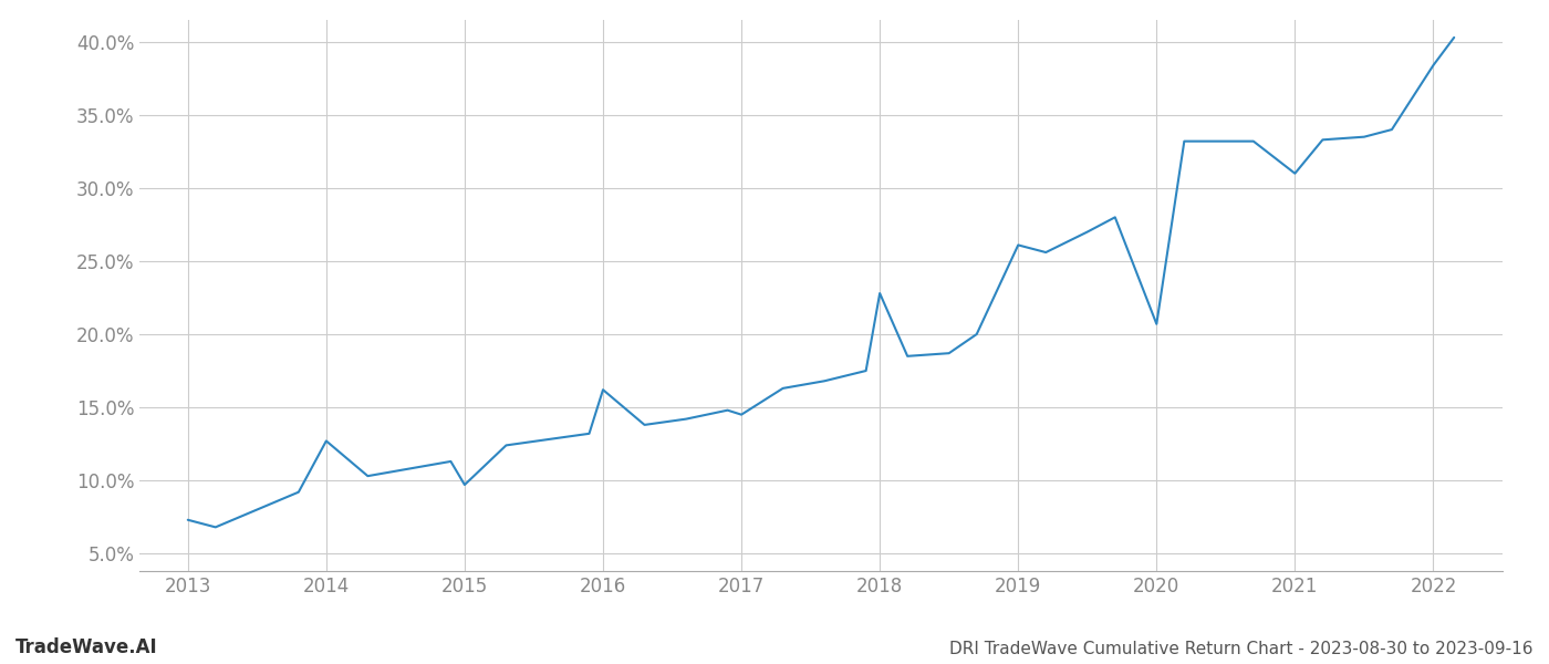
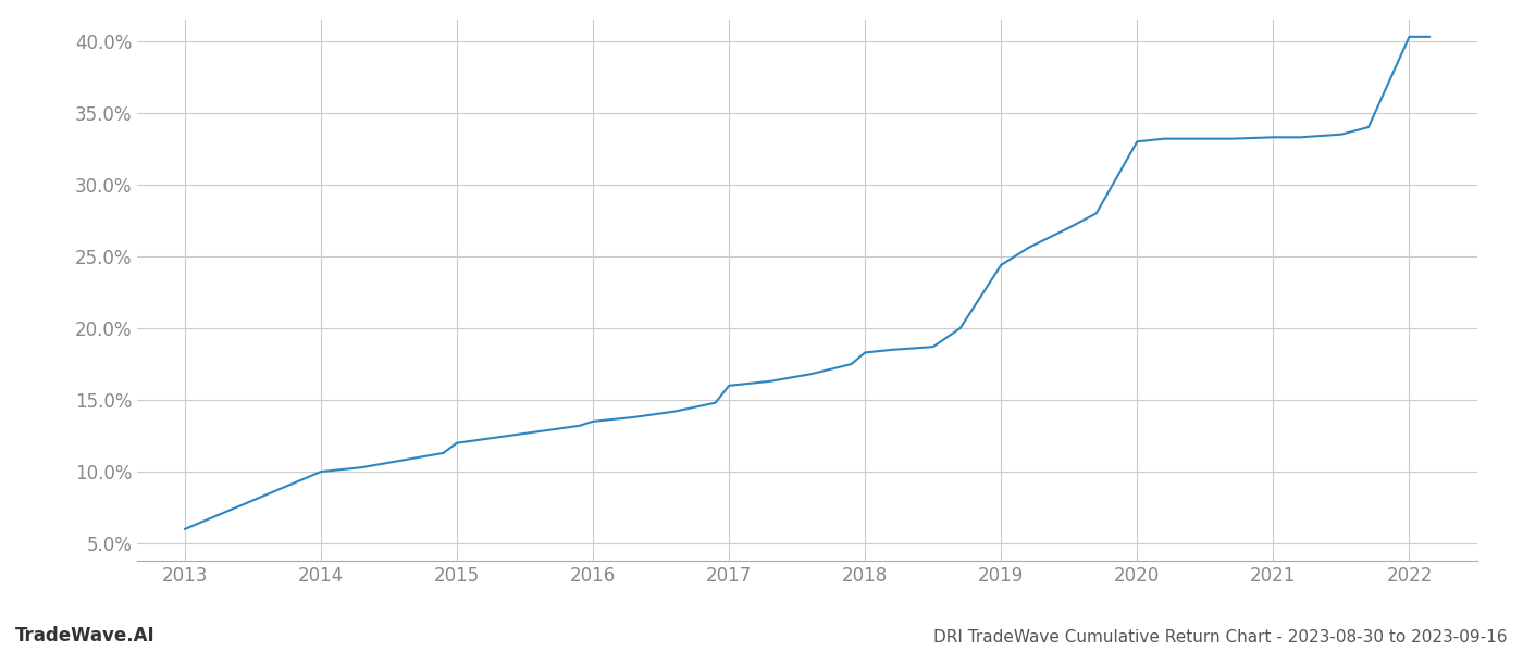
2013: 7.3% -> 6.0%
2014: 12.7% -> 10.0%
2015: 9.7% -> 12.0%
2016: 16.2% -> 13.5%
2017: 14.5% -> 16.0%
2018: 22.8% -> 18.3%
2019: 26.1% -> 24.4%
2020: 20.7% -> 33.0%
2021: 31.0% -> 33.3%
2022: 38.4% -> 40.3%
